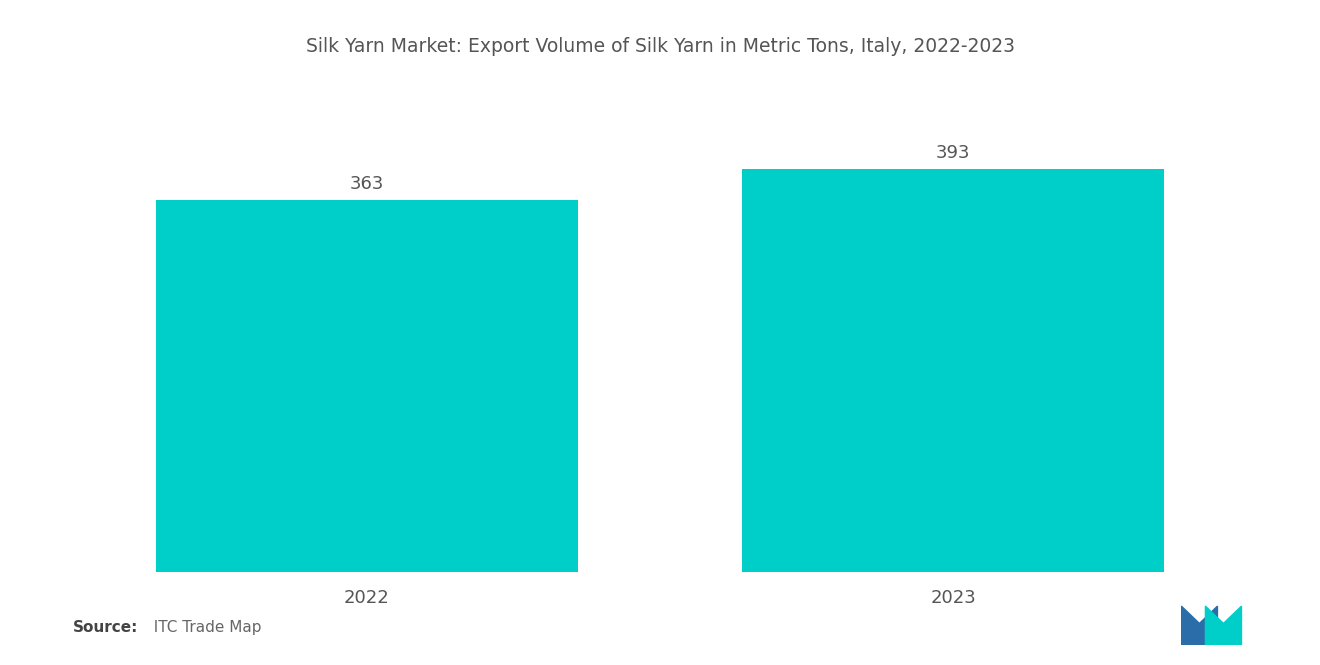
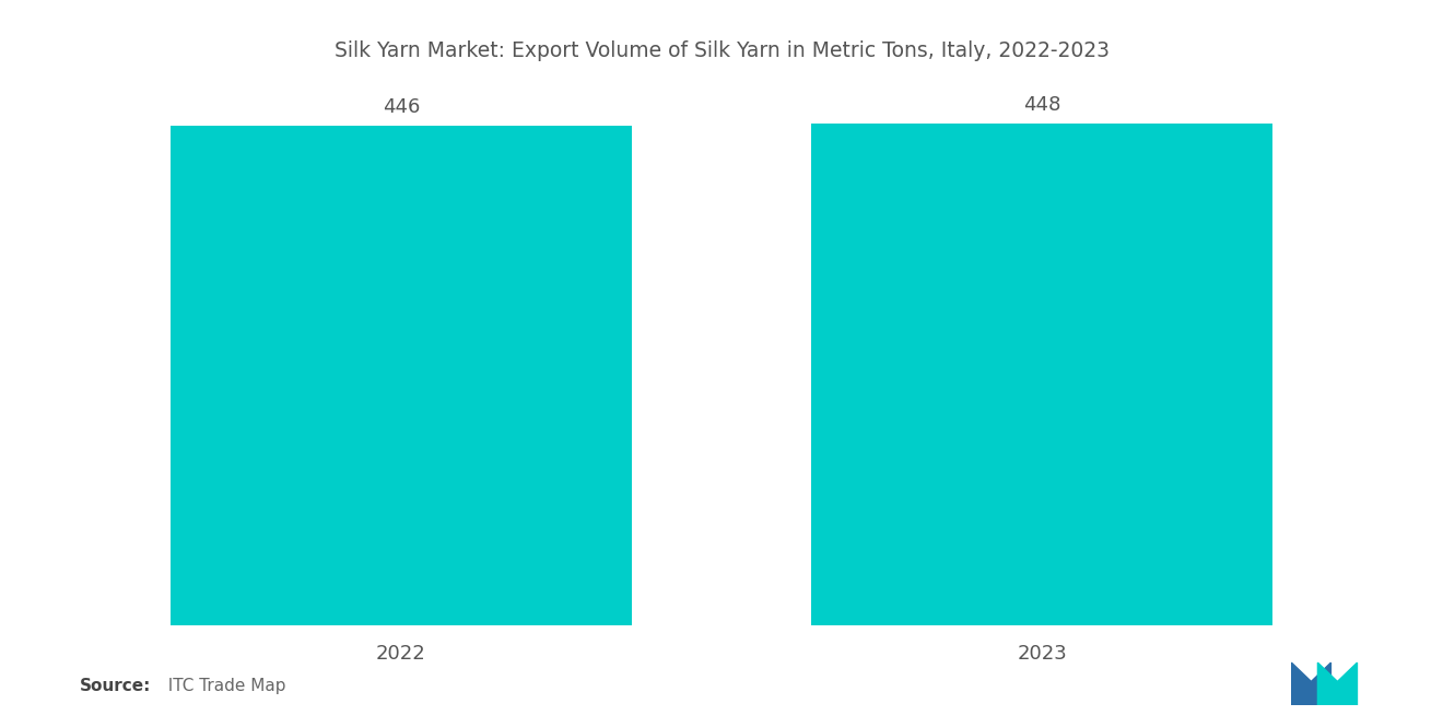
2022: 363 -> 446
2023: 393 -> 448
